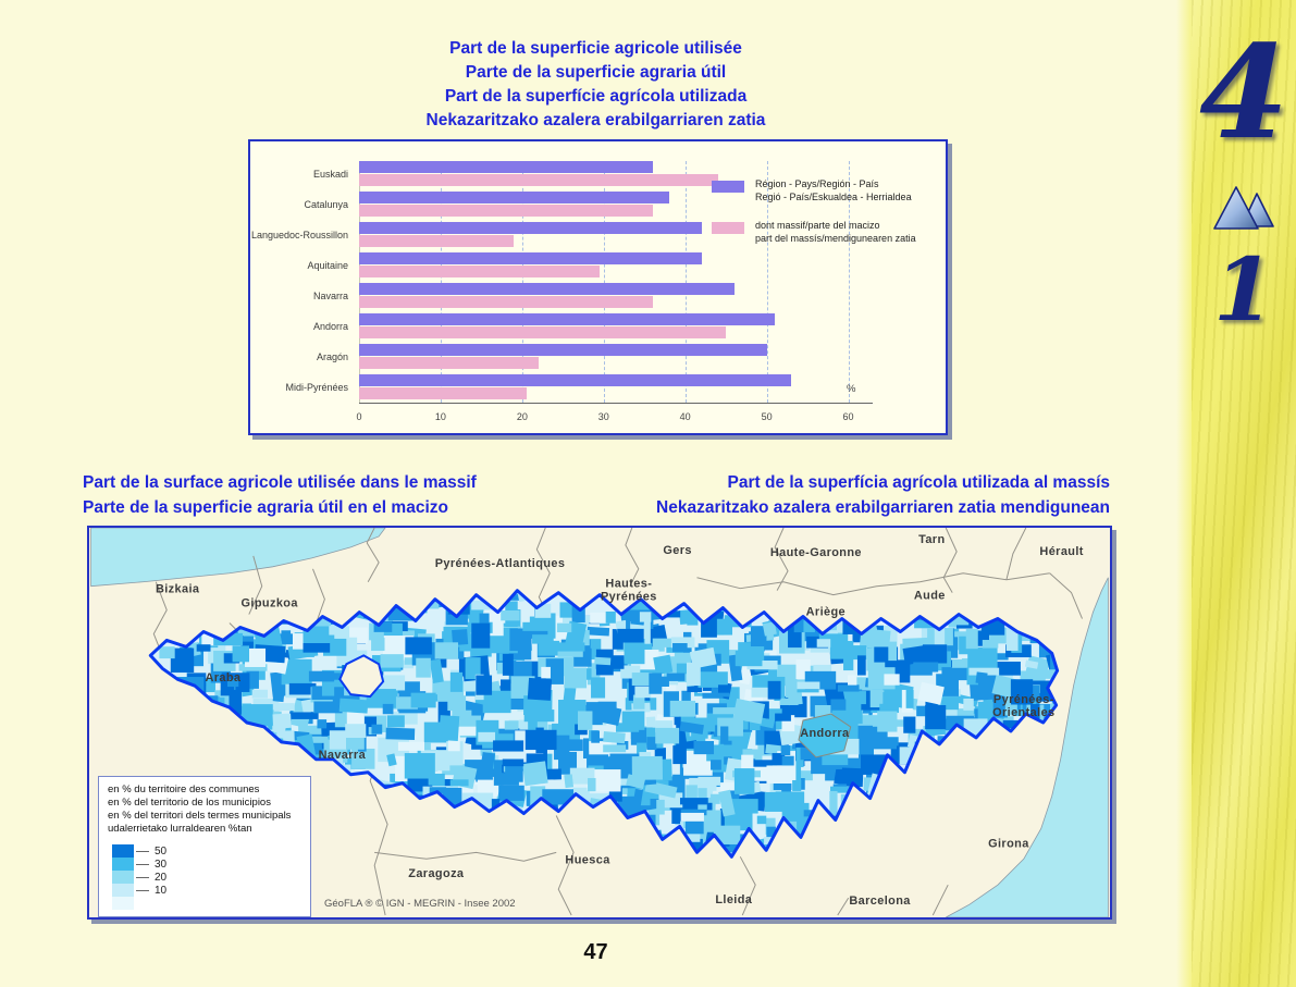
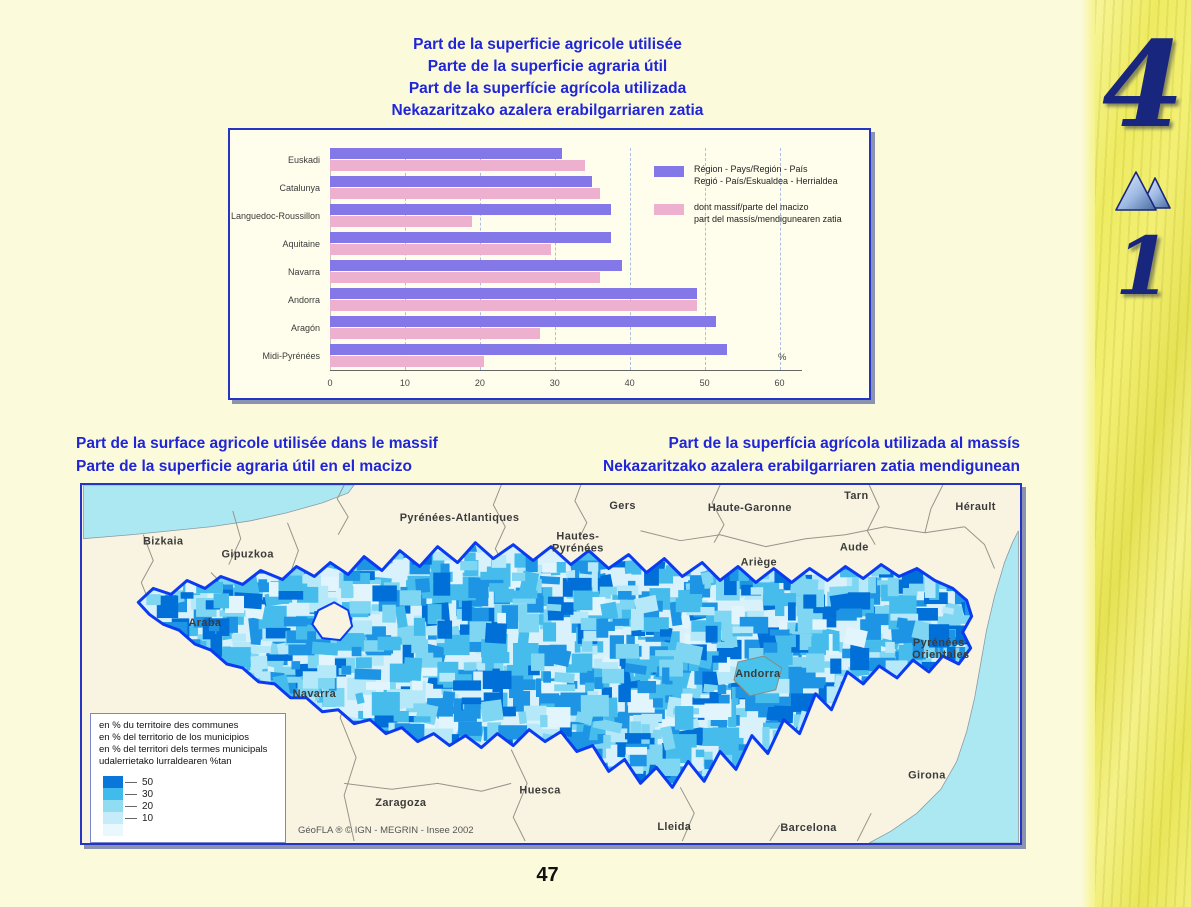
Région - Pays/Región - País/Euskadi: 36 -> 31
dont massif/parte del macizo/Euskadi: 44 -> 34
Région - Pays/Región - País/Catalunya: 38 -> 35
Région - Pays/Región - País/Languedoc-Roussillon: 42 -> 38
Région - Pays/Región - País/Aquitaine: 42 -> 38
Région - Pays/Región - País/Navarra: 46 -> 39
Région - Pays/Región - País/Andorra: 51 -> 49
dont massif/parte del macizo/Andorra: 45 -> 49
Région - Pays/Región - País/Aragón: 50 -> 52
dont massif/parte del macizo/Aragón: 22 -> 28
